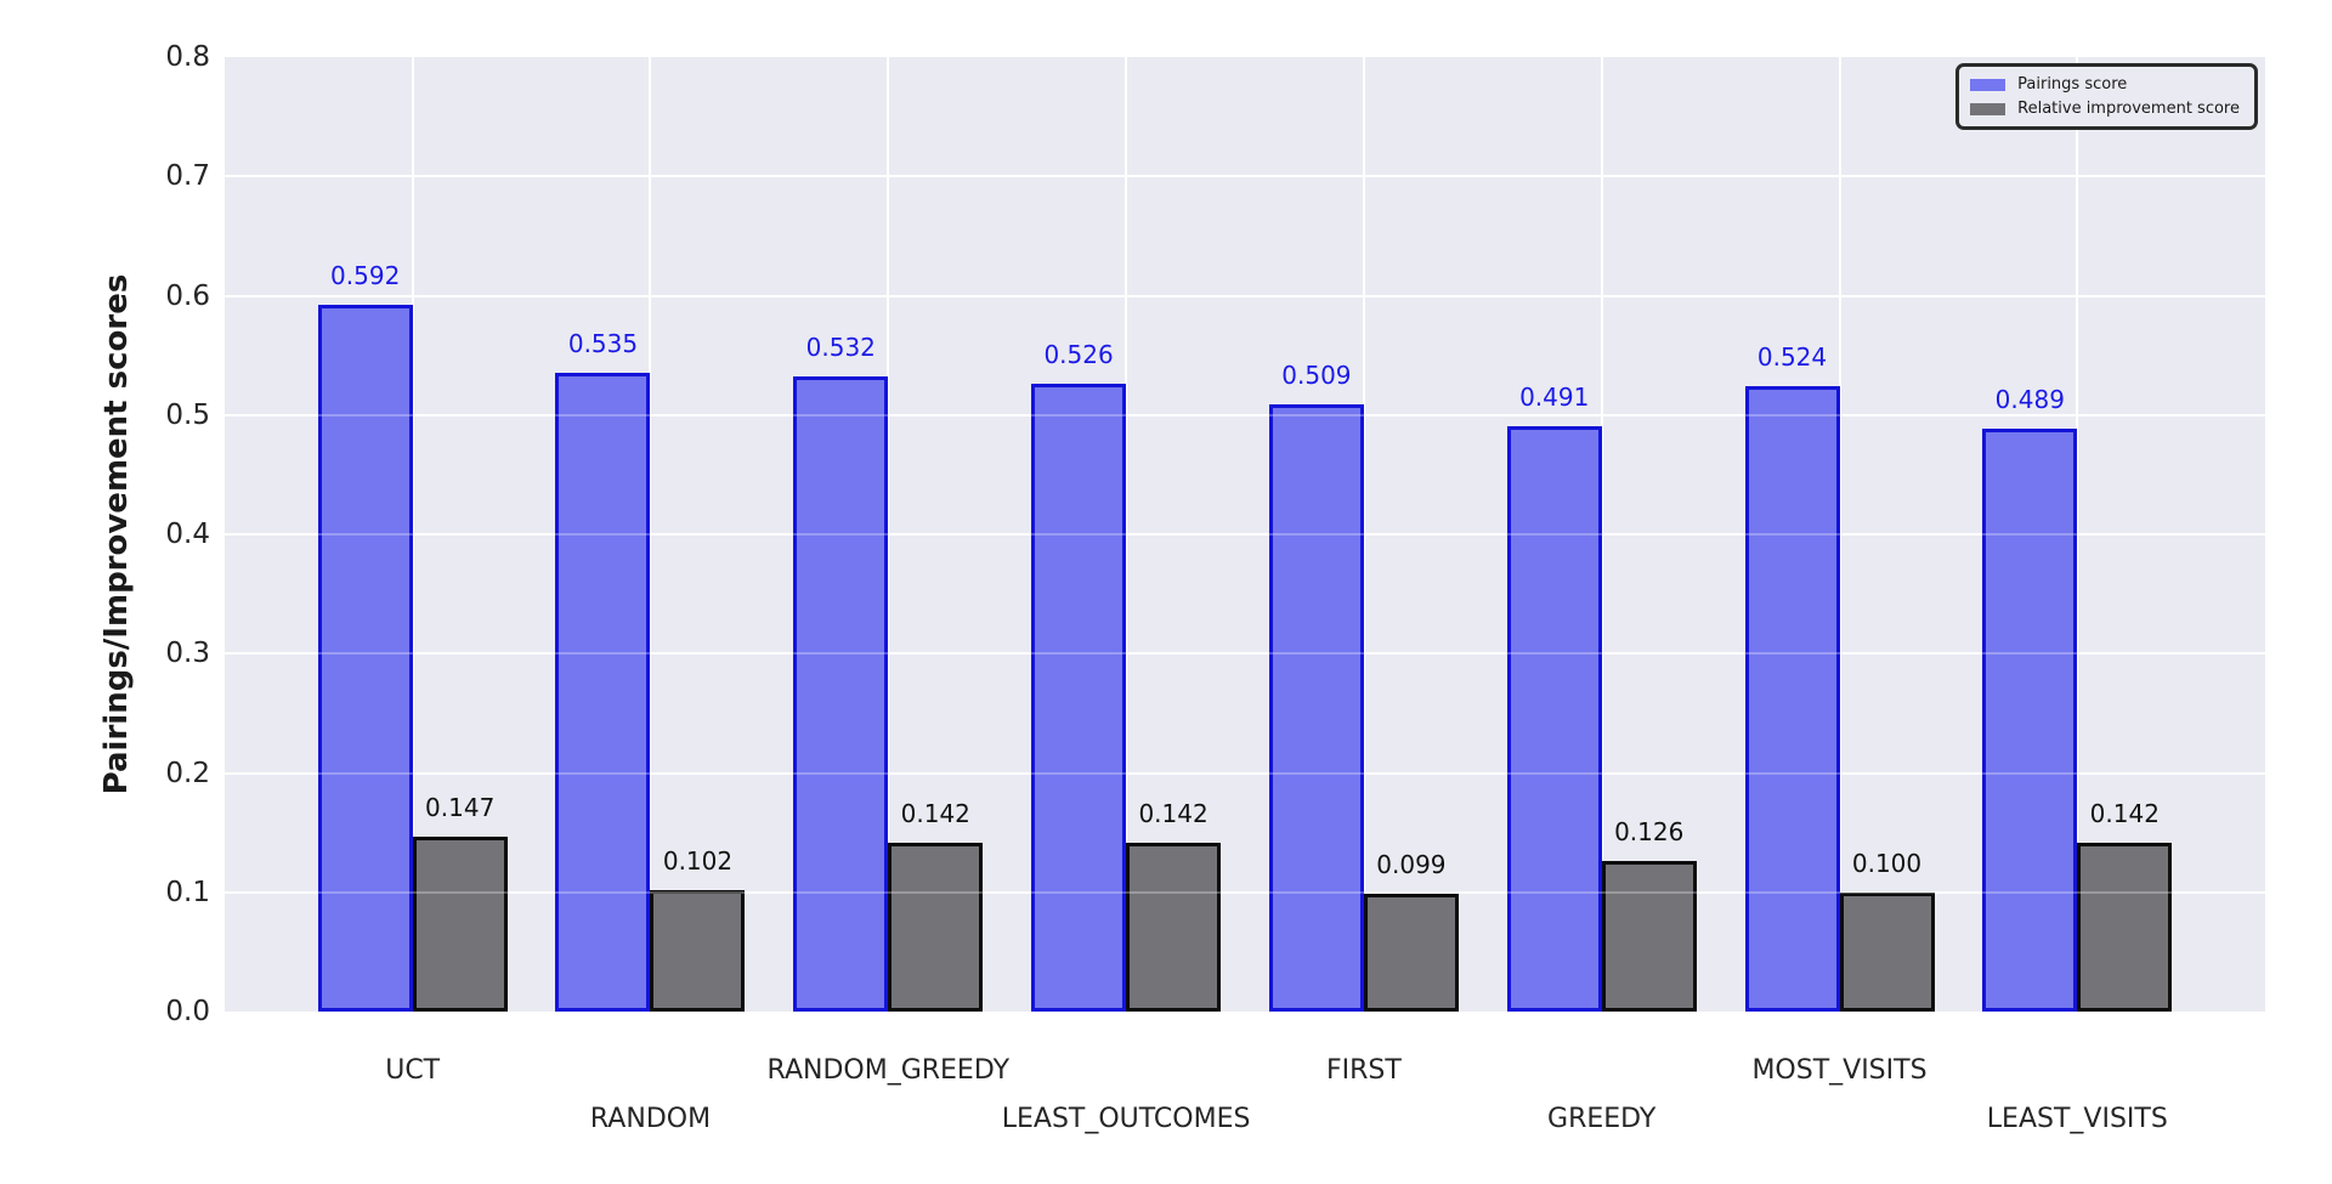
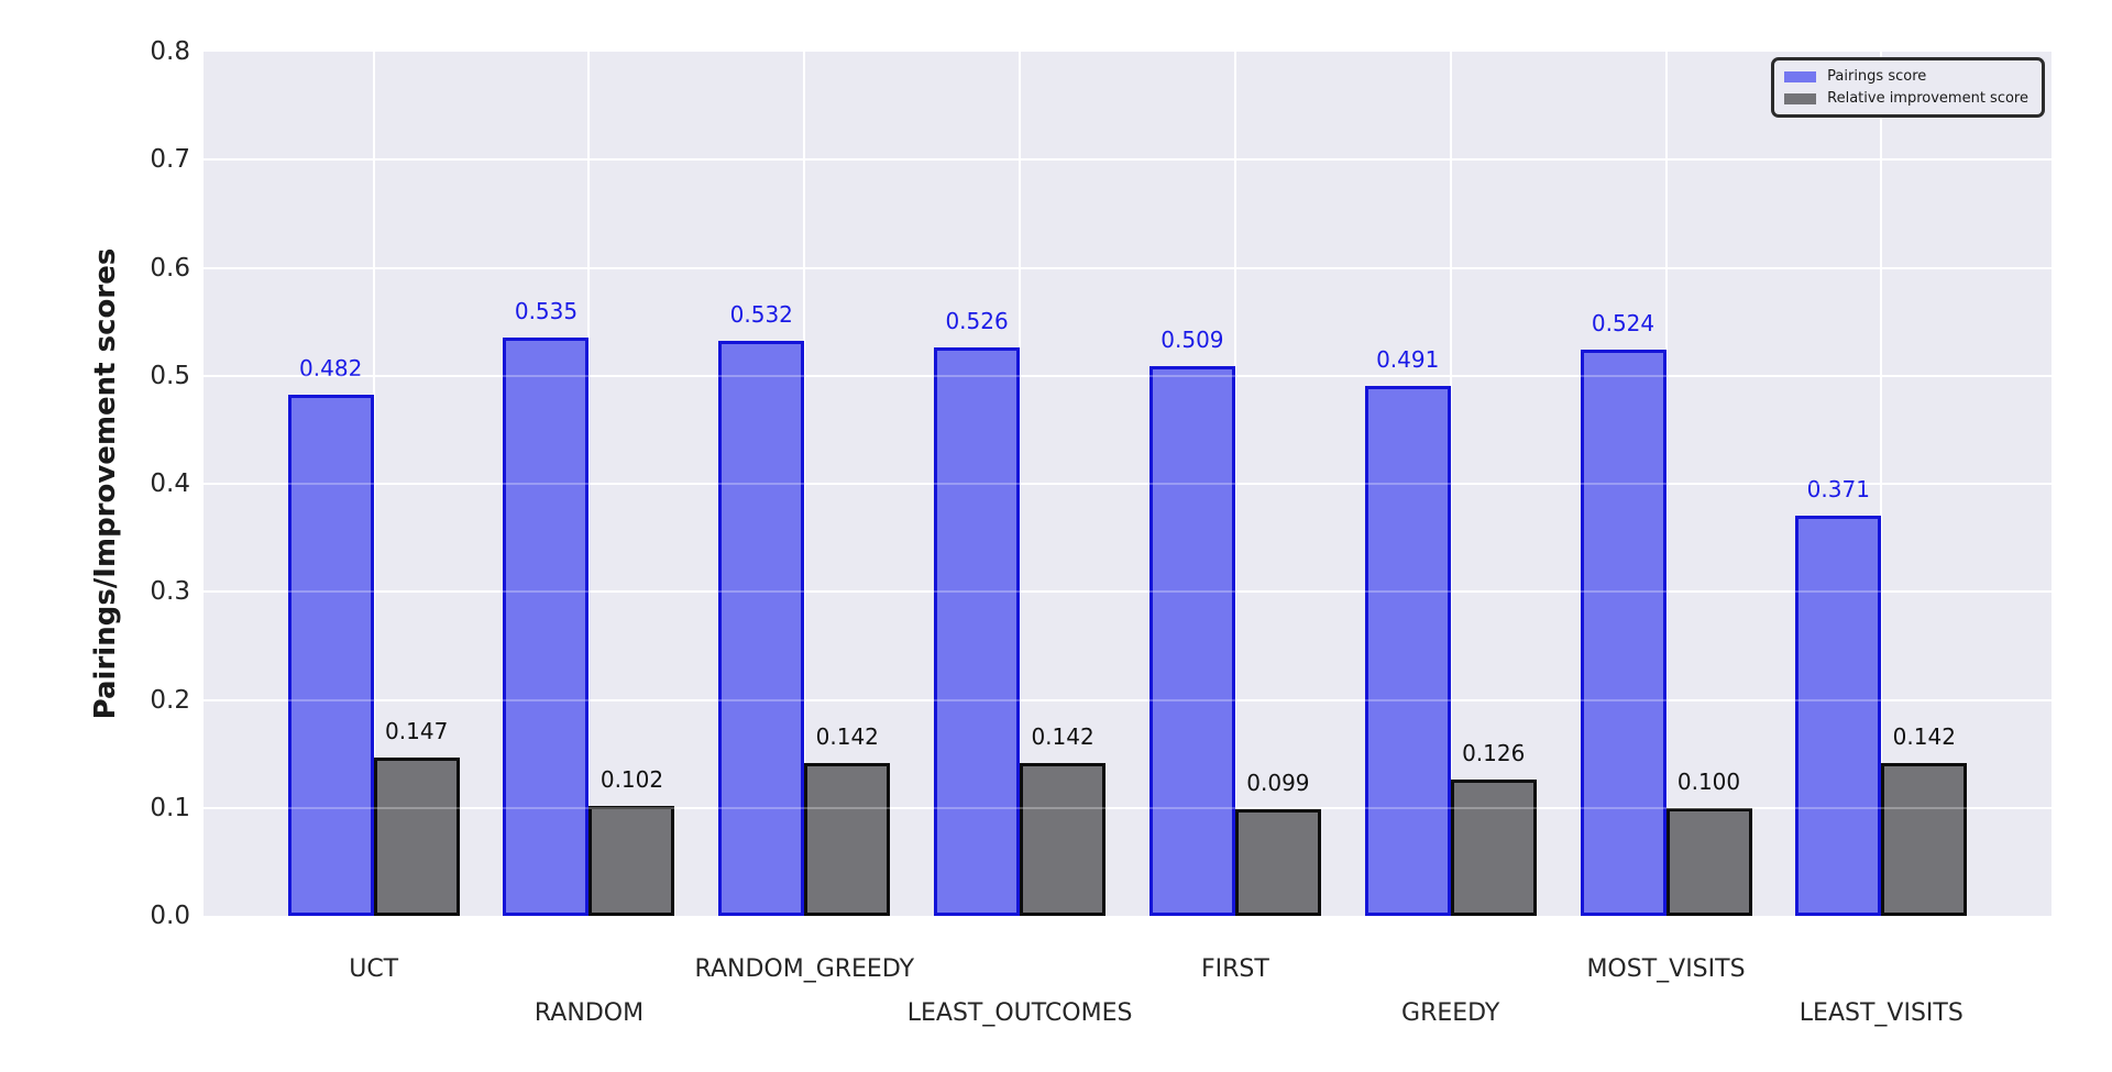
Pairings score/UCT: 0.592 -> 0.482
Pairings score/LEAST_VISITS: 0.489 -> 0.371
